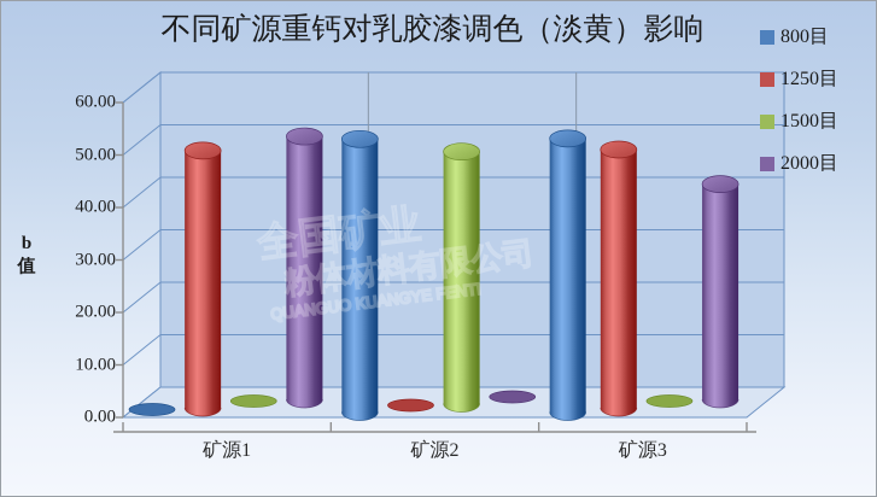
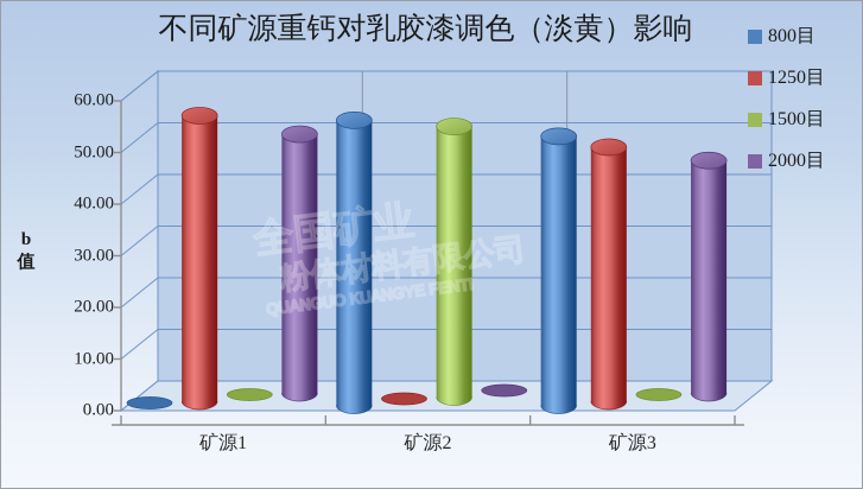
1250目/矿源1: 49 -> 55
800目/矿源2: 52 -> 55
1500目/矿源2: 48 -> 52
2000目/矿源3: 41 -> 45
